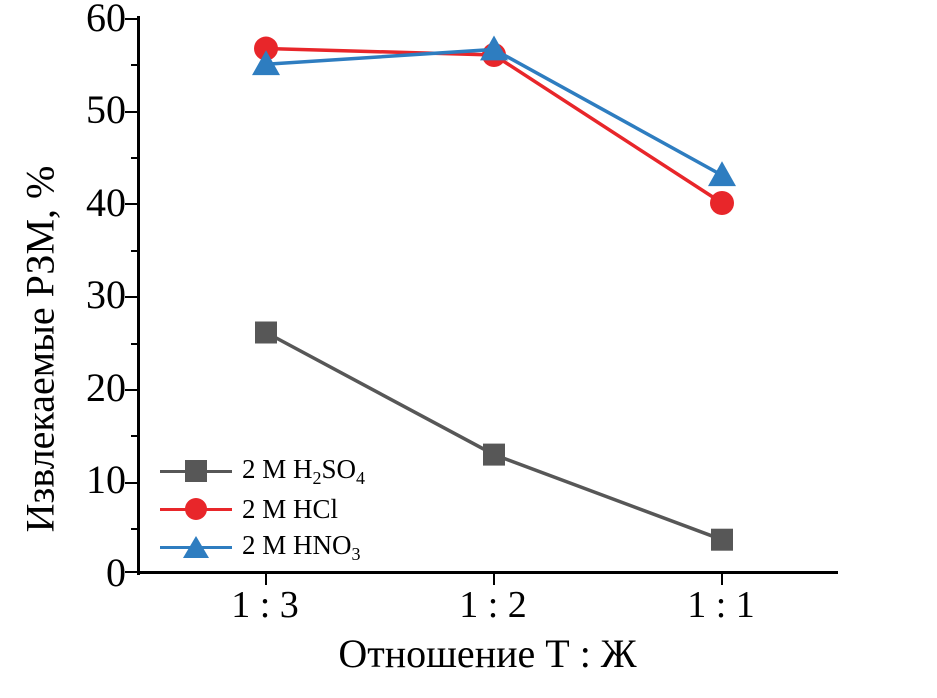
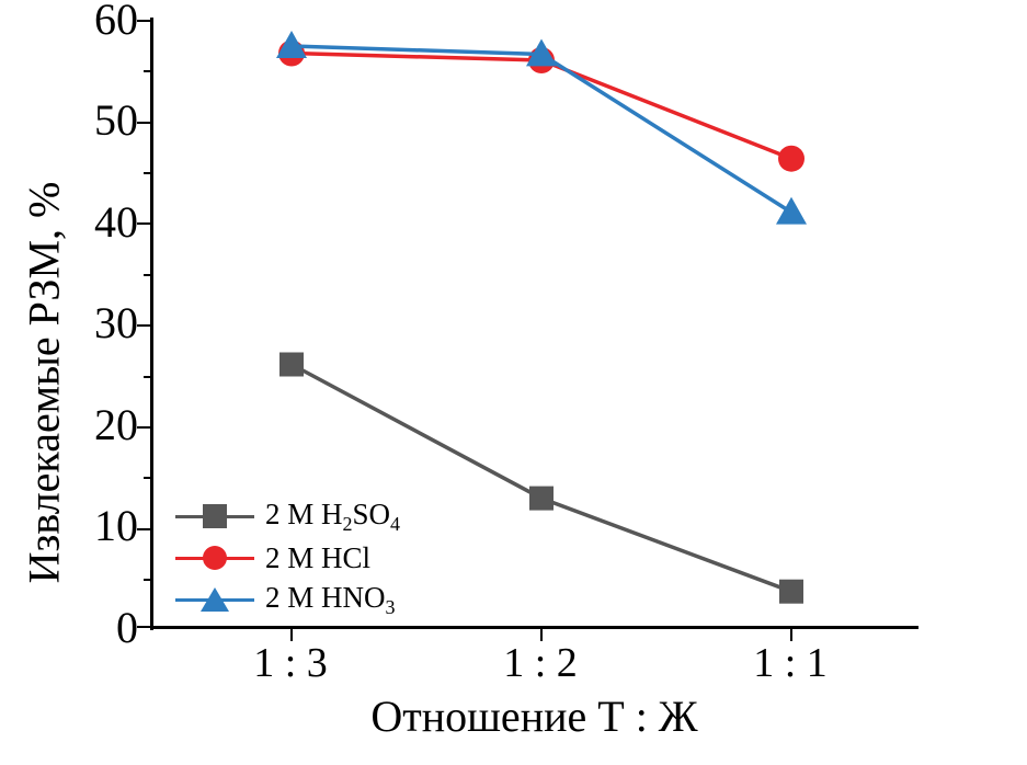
2 M HNO3/1 : 3: 55 -> 57
2 M HCl/1 : 1: 40 -> 46
2 M HNO3/1 : 1: 43 -> 41
